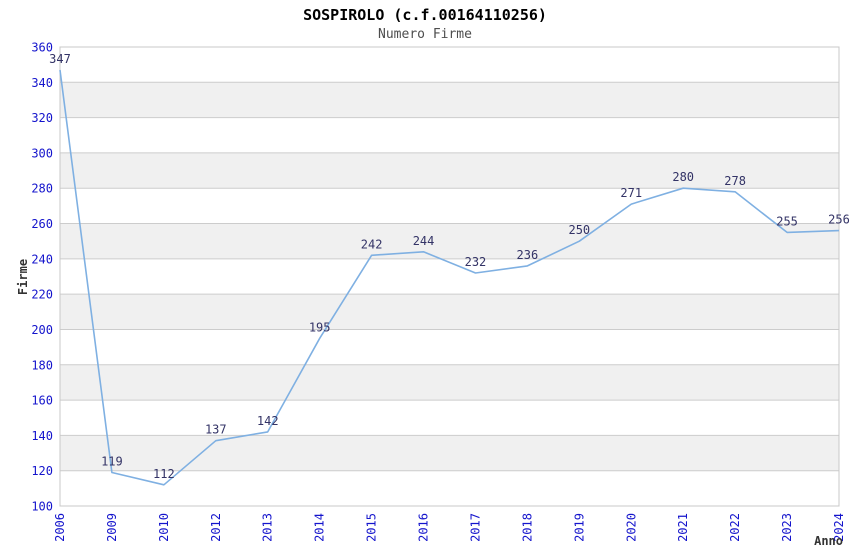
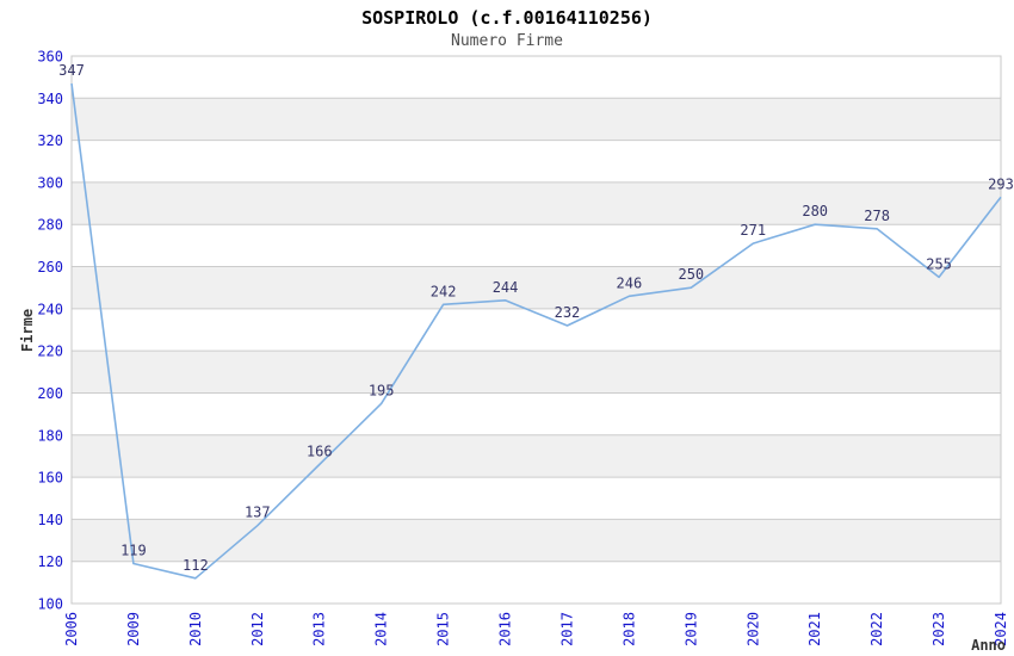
2013: 142 -> 166
2018: 236 -> 246
2024: 256 -> 293
